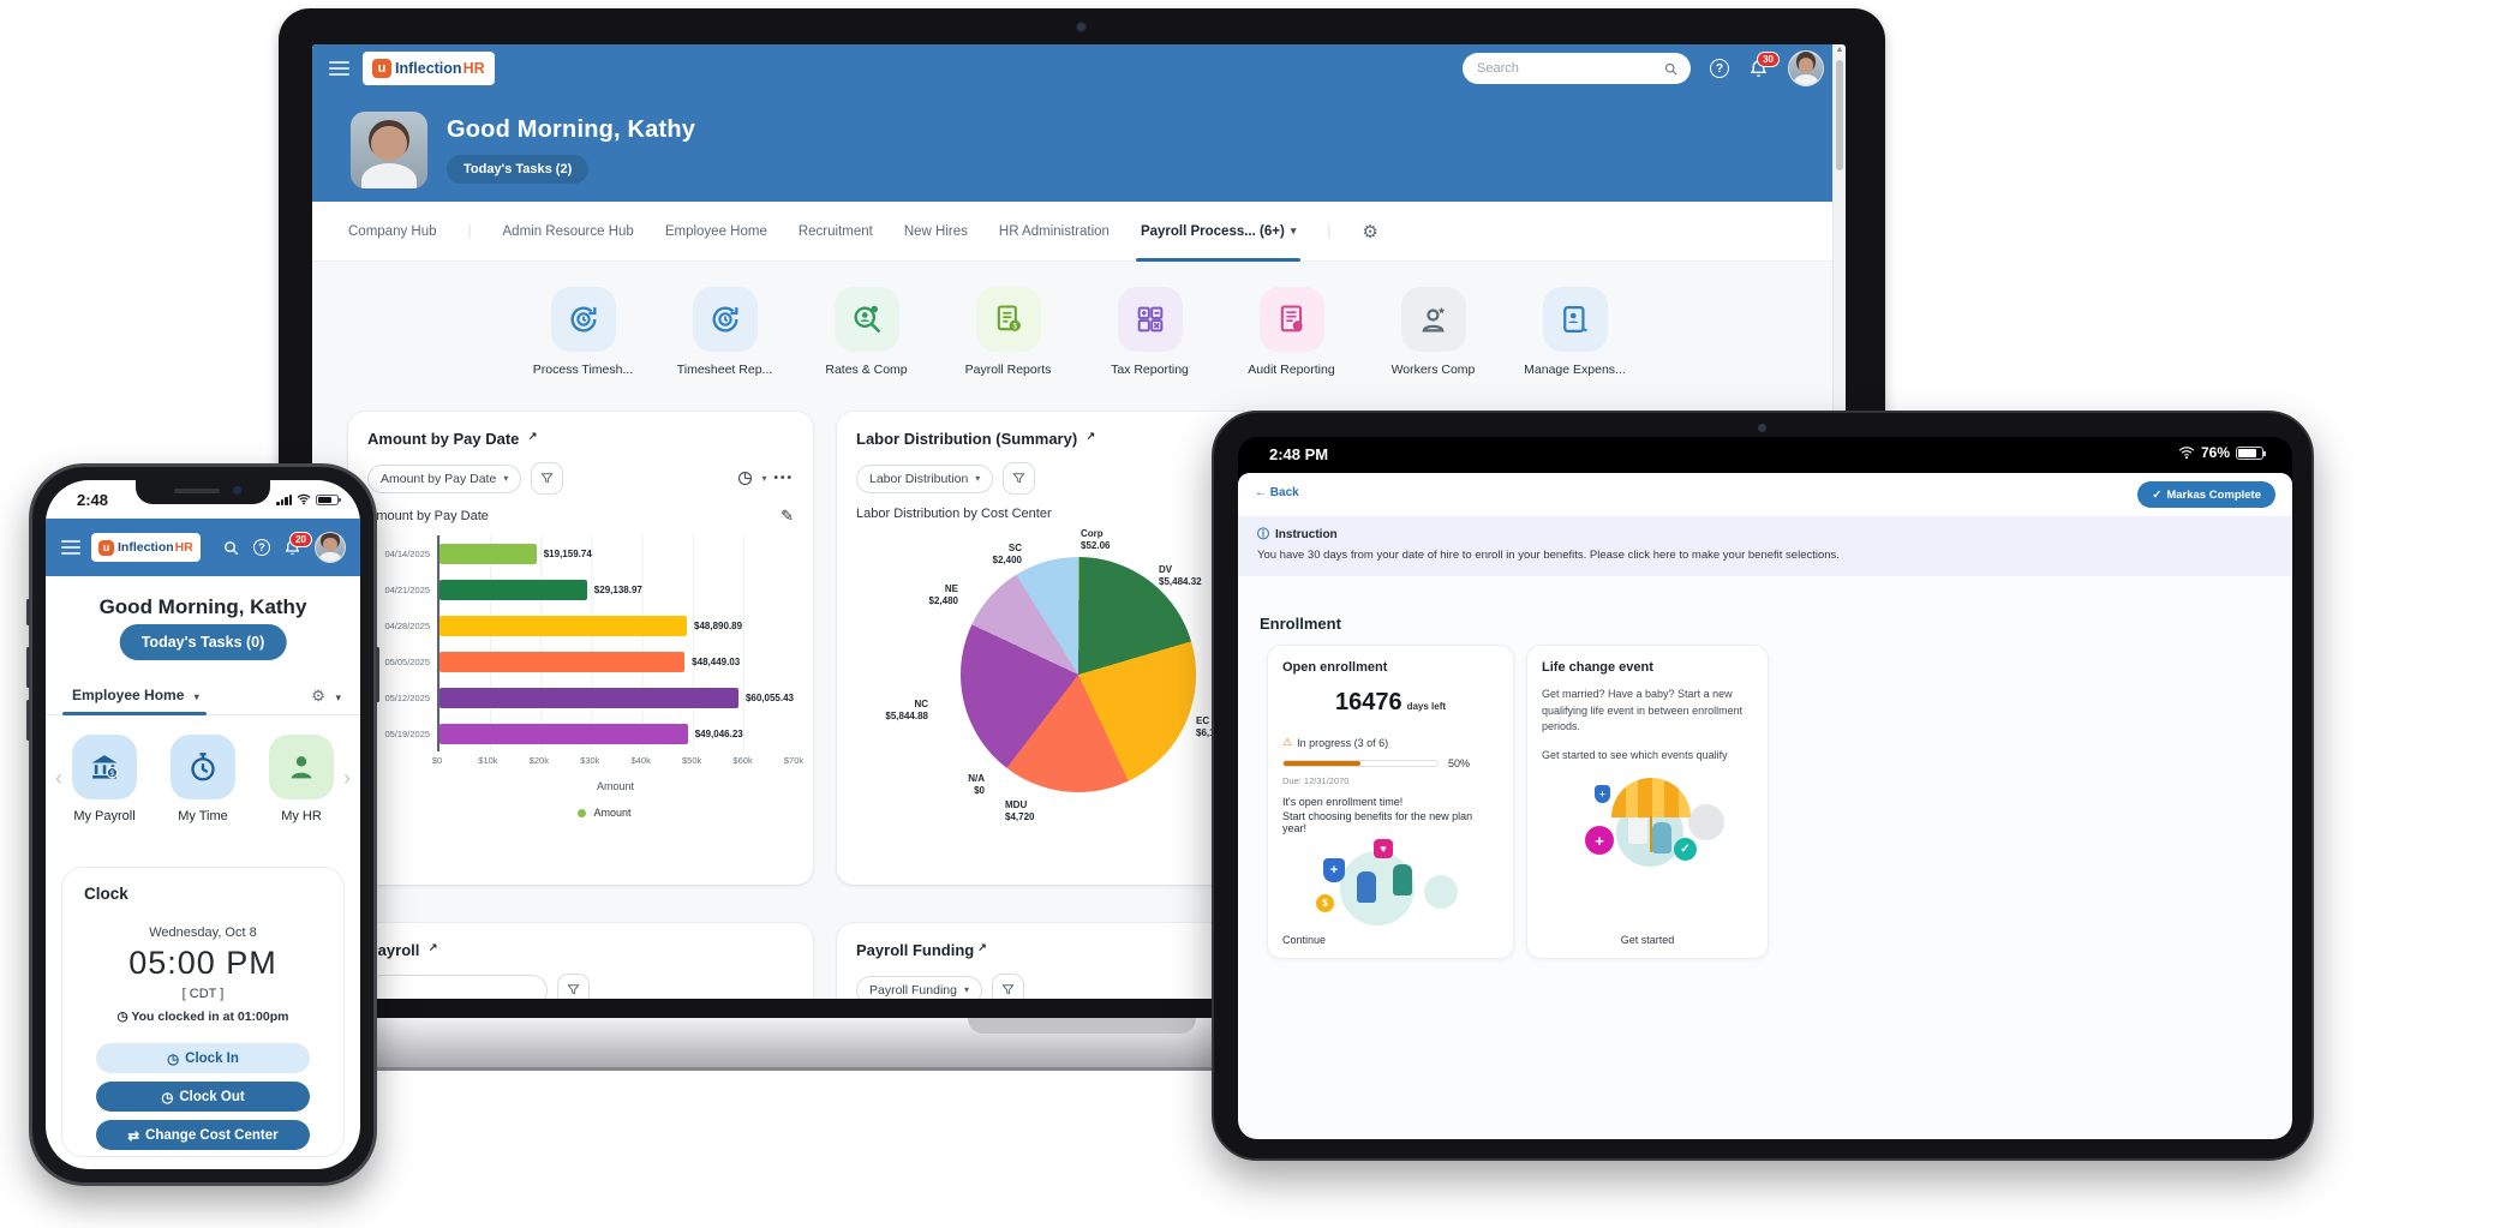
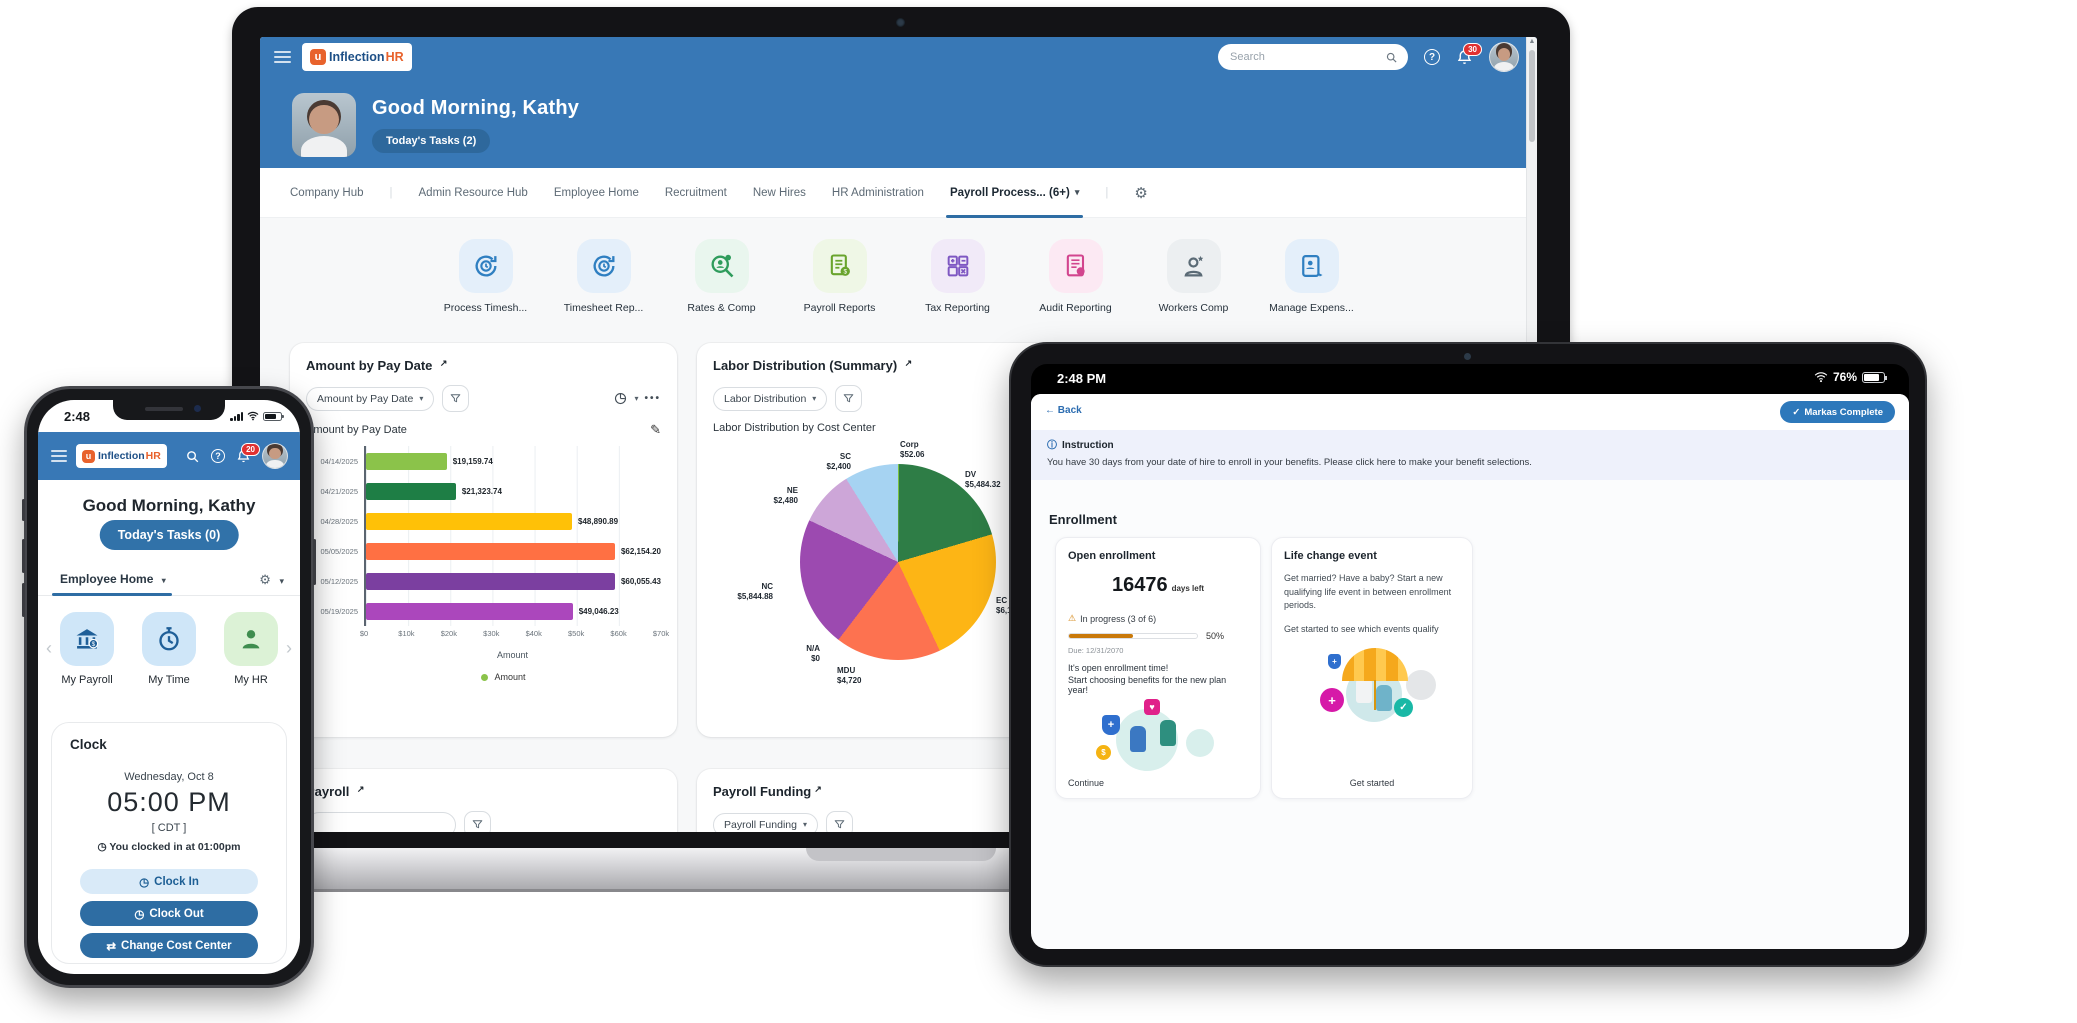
Amount by Pay Date/04/21/2025: $29,138.97 -> $21,323.74
Amount by Pay Date/05/05/2025: $48,449.03 -> $62,154.20
